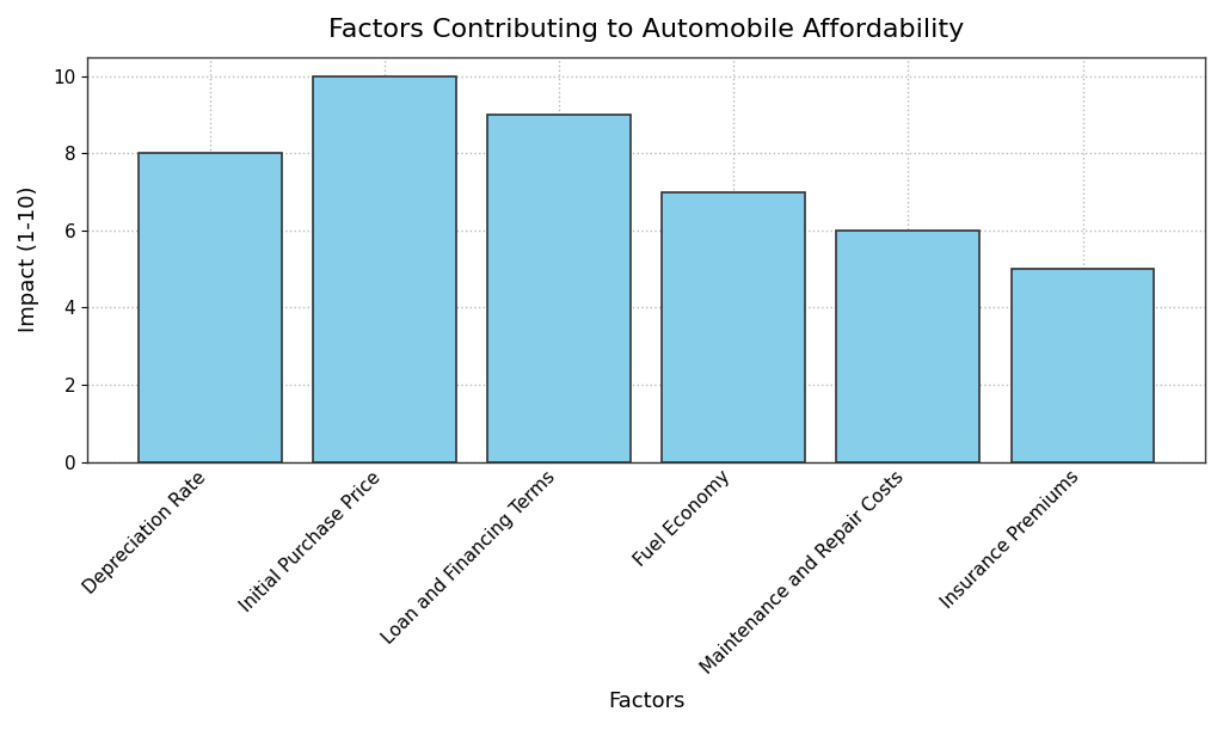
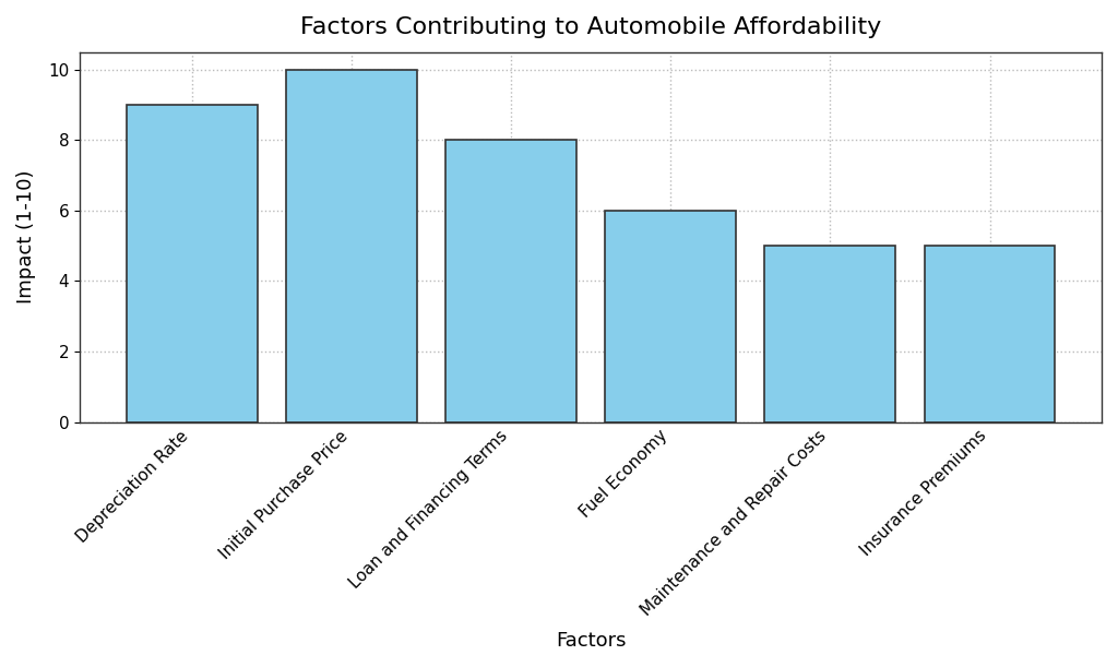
Depreciation Rate: 8 -> 9
Loan and Financing Terms: 9 -> 8
Fuel Economy: 7 -> 6
Maintenance and Repair Costs: 6 -> 5
